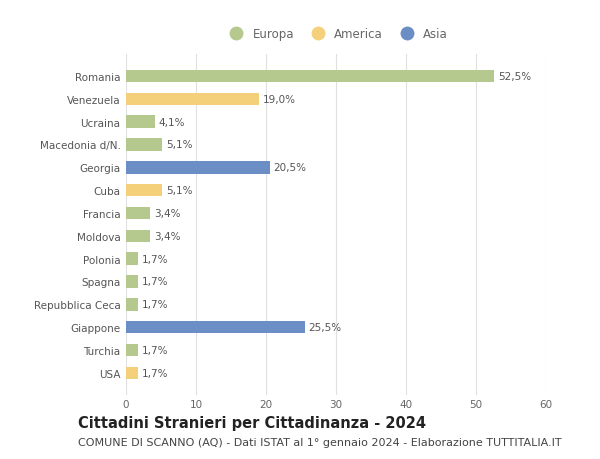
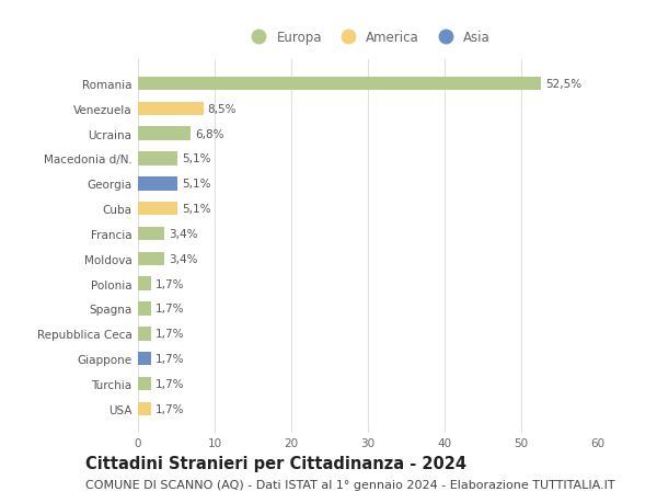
Venezuela: 19,0% -> 8,5%
Ucraina: 4,1% -> 6,8%
Georgia: 20,5% -> 5,1%
Giappone: 25,5% -> 1,7%
